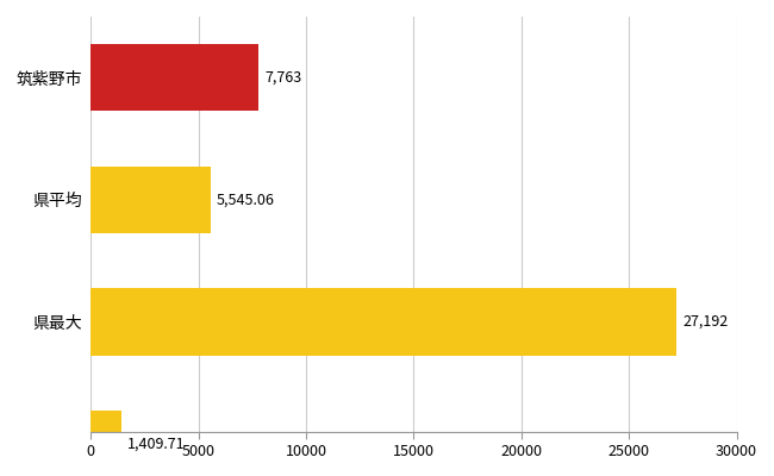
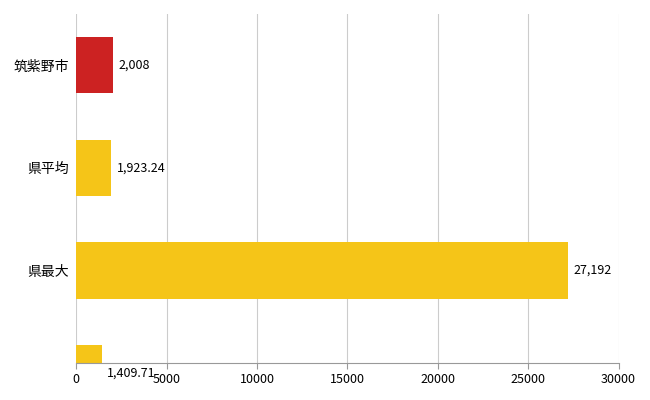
筑紫野市: 7,763 -> 2,008
県平均: 5,545.06 -> 1,923.24
